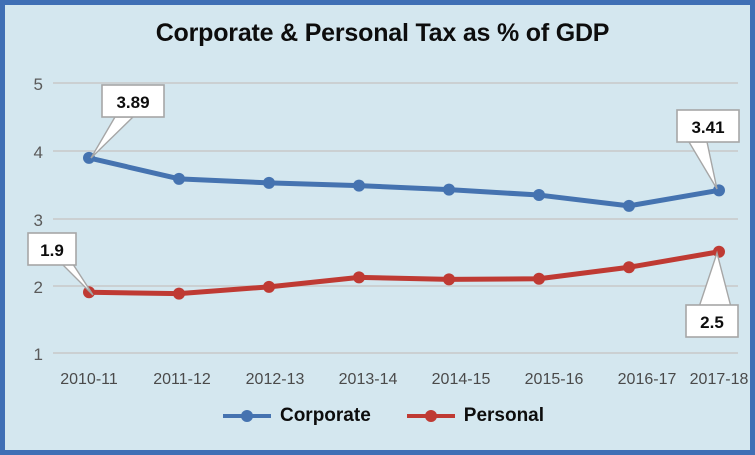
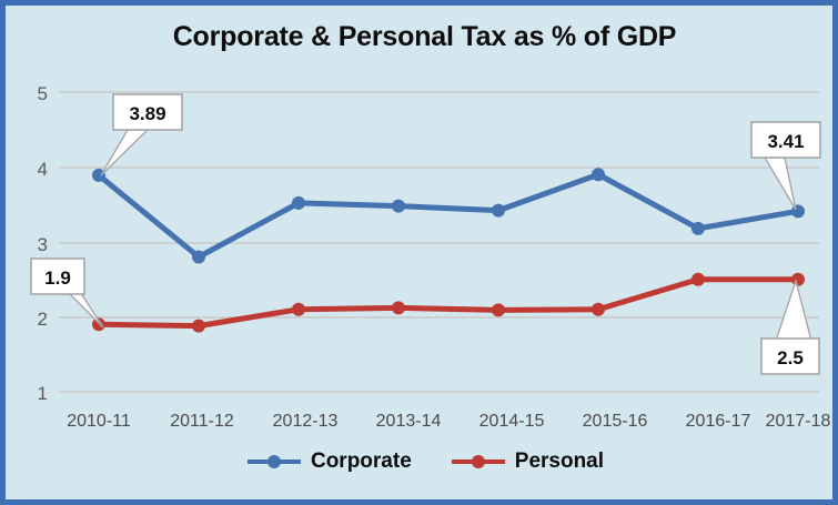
Corporate/2011-12: 3.6 -> 2.8
Personal/2012-13: 2.0 -> 2.1
Corporate/2015-16: 3.3 -> 3.9
Personal/2016-17: 2.3 -> 2.5
